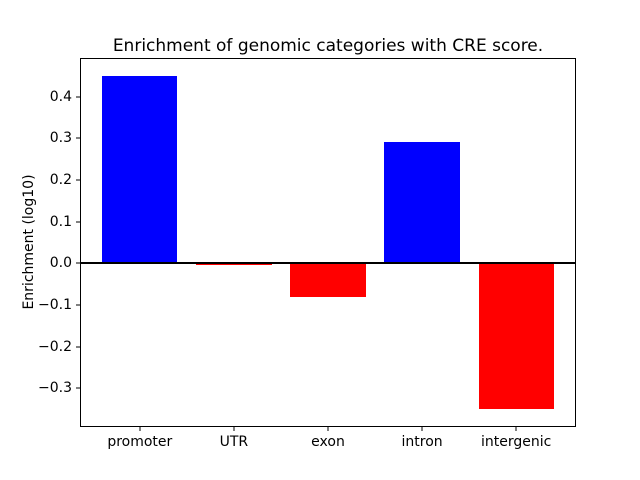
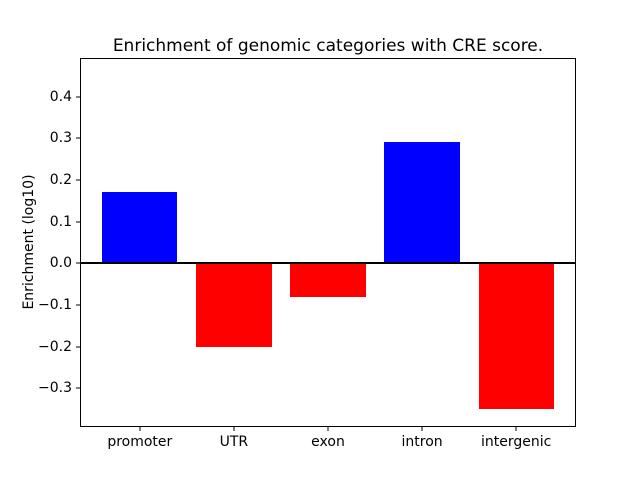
promoter: 0.45 -> 0.17
UTR: -0.01 -> -0.20
